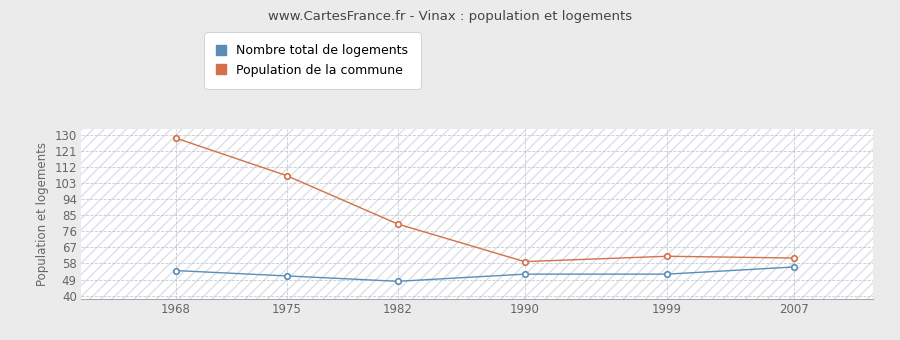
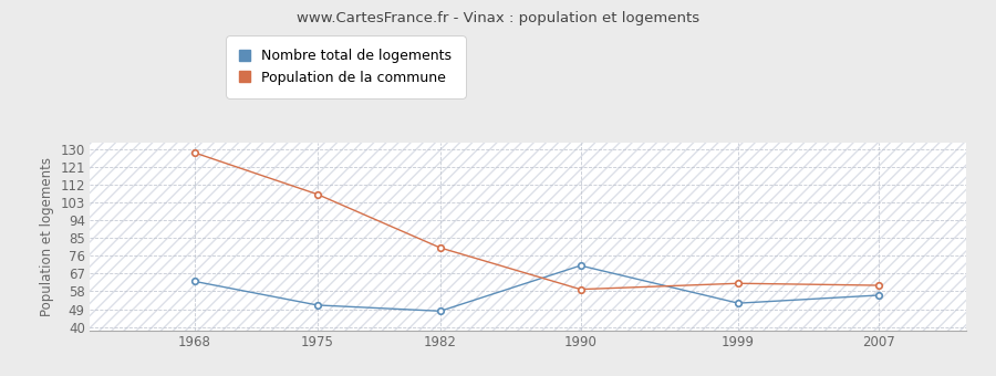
Nombre total de logements/1968: 54 -> 63
Nombre total de logements/1990: 52 -> 71
